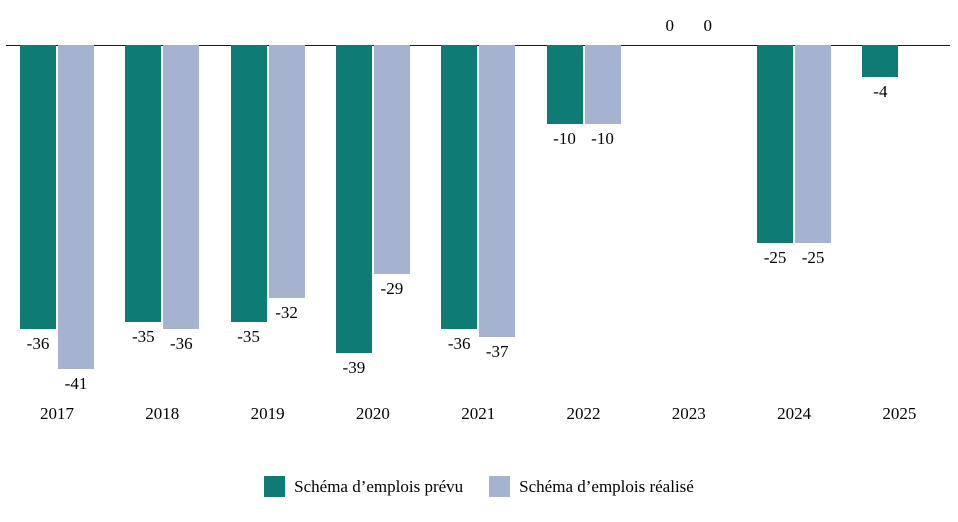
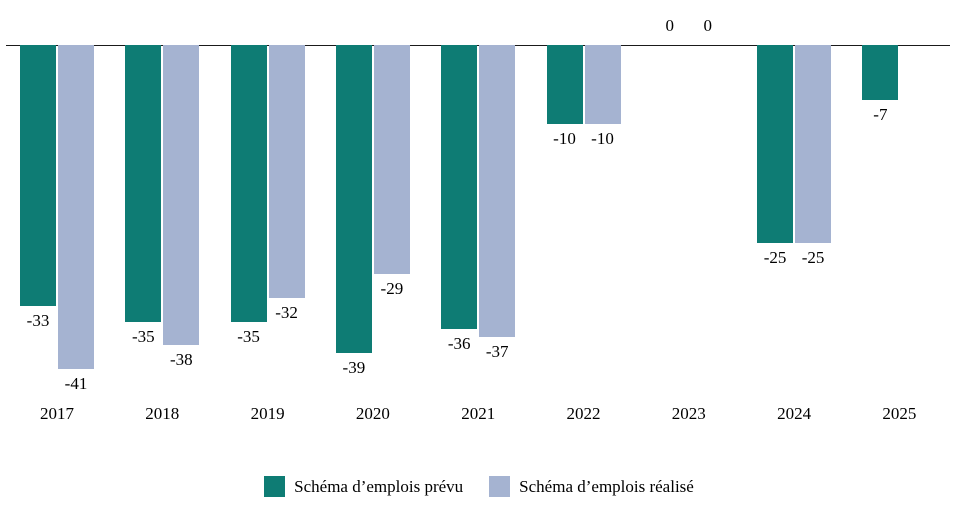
Schéma d’emplois prévu/2017: -36 -> -33
Schéma d’emplois réalisé/2018: -36 -> -38
Schéma d’emplois prévu/2025: -4 -> -7
